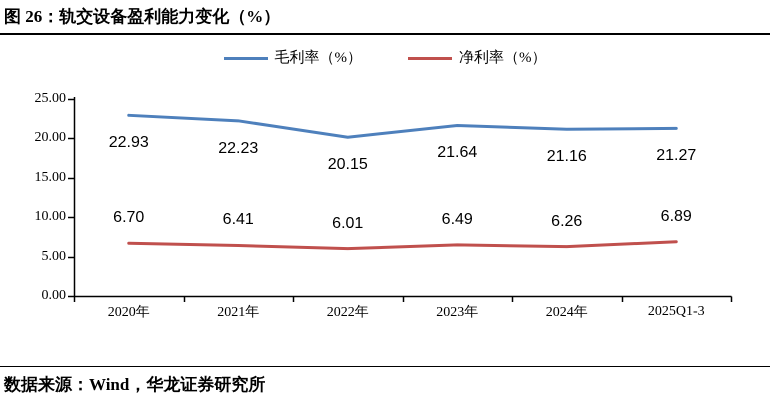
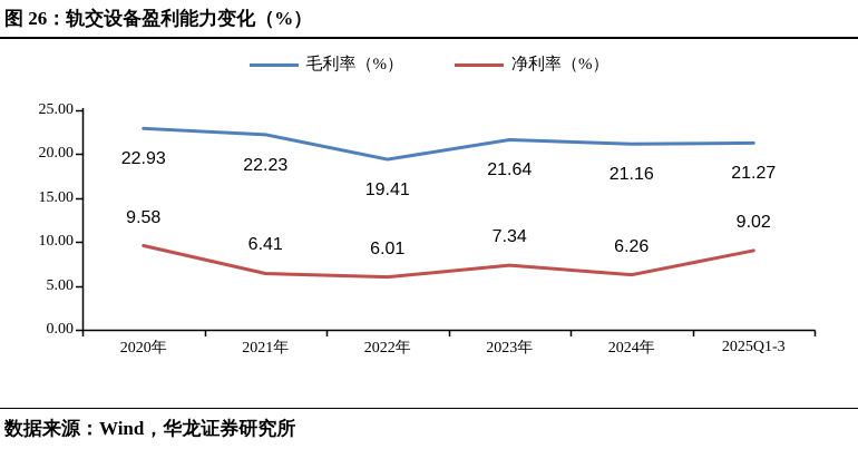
净利率（%）/2020年: 6.70 -> 9.58
毛利率（%）/2022年: 20.15 -> 19.41
净利率（%）/2023年: 6.49 -> 7.34
净利率（%）/2025Q1-3: 6.89 -> 9.02
